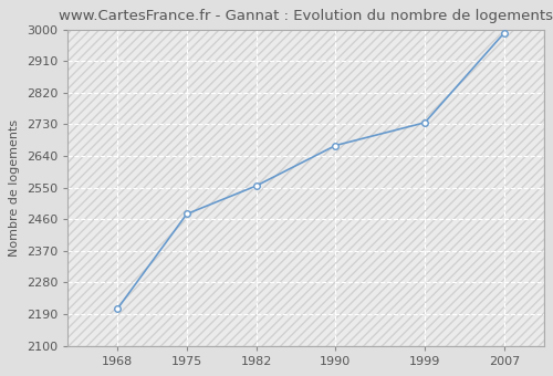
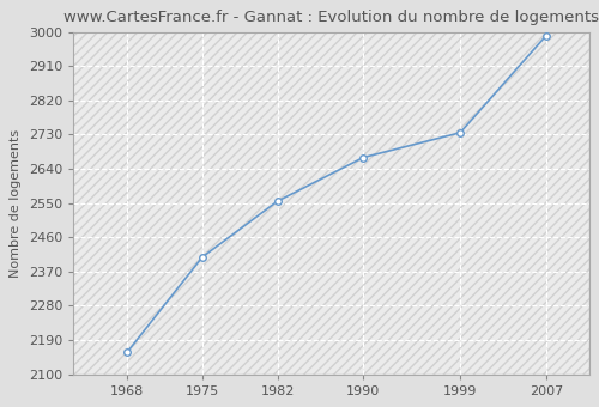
1968: 2205 -> 2158
1975: 2475 -> 2408
